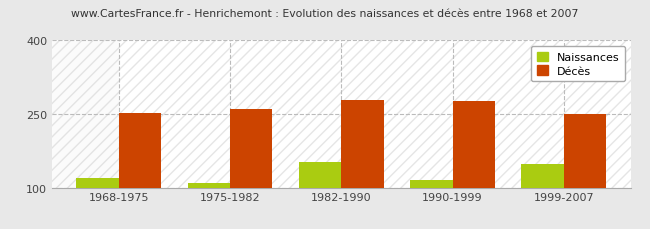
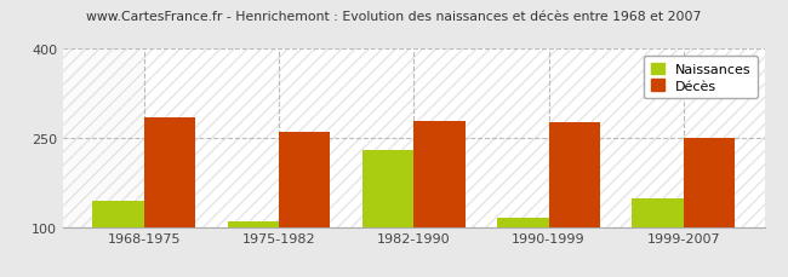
Naissances/1968-1975: 120 -> 145
Décès/1968-1975: 253 -> 285
Naissances/1982-1990: 152 -> 230
